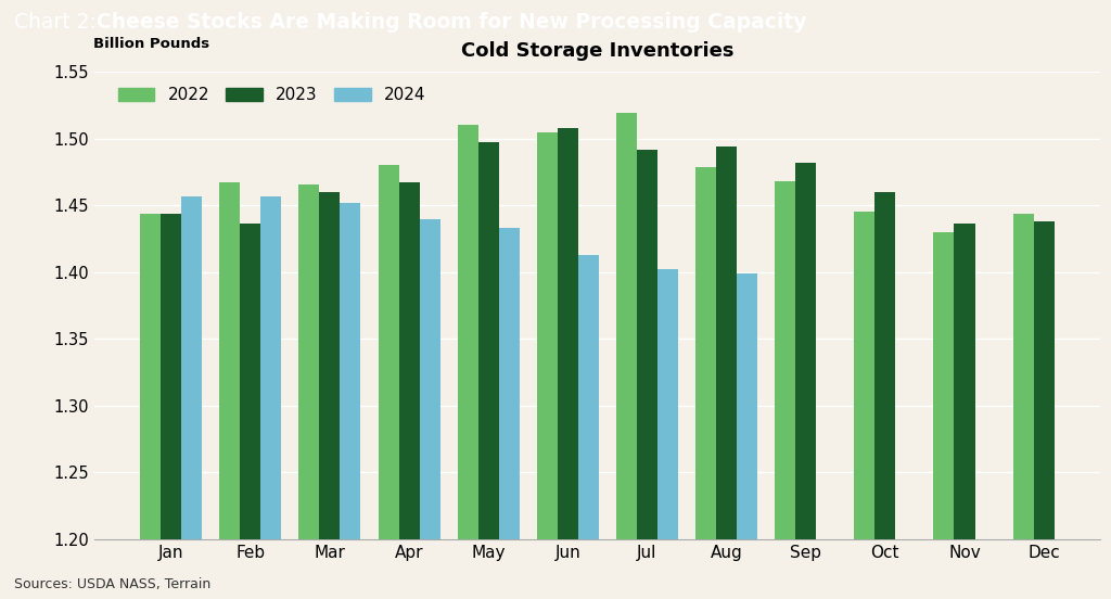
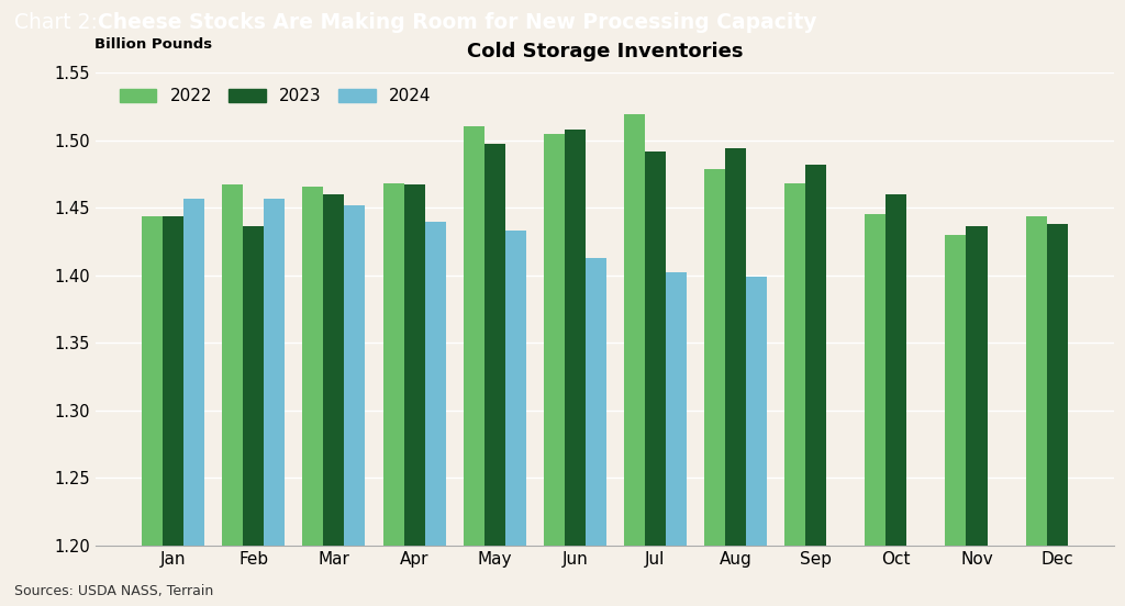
2022/Apr: 1.480 -> 1.468
